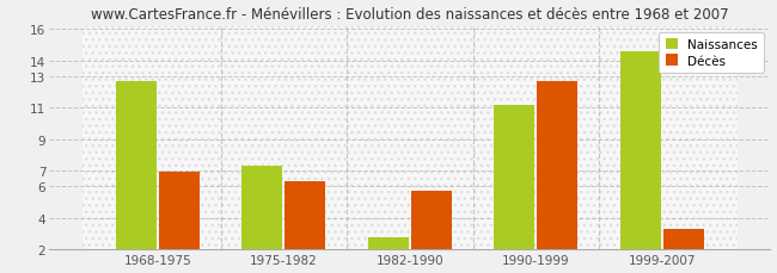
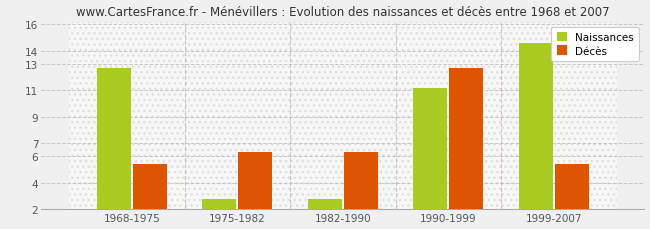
Décès/1968-1975: 6.9 -> 5.4
Naissances/1975-1982: 7.3 -> 2.8
Décès/1982-1990: 5.7 -> 6.3
Décès/1999-2007: 3.3 -> 5.4
